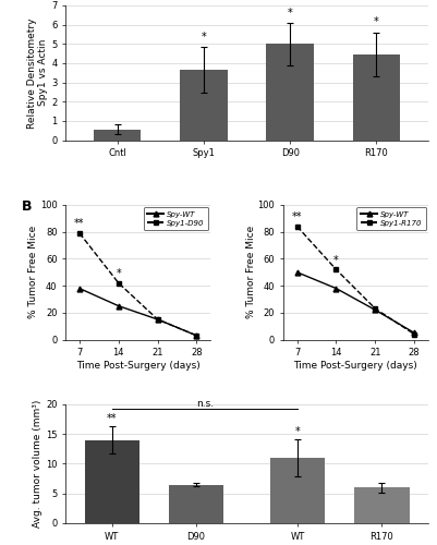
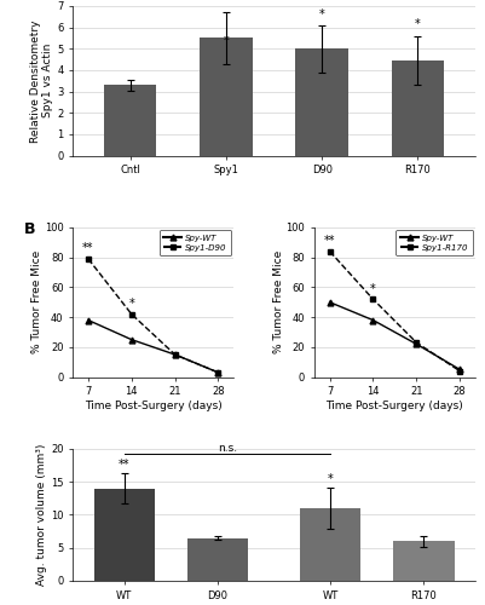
Cntl: 0.6 -> 3.3
Spy1: 3.6 -> 5.5
